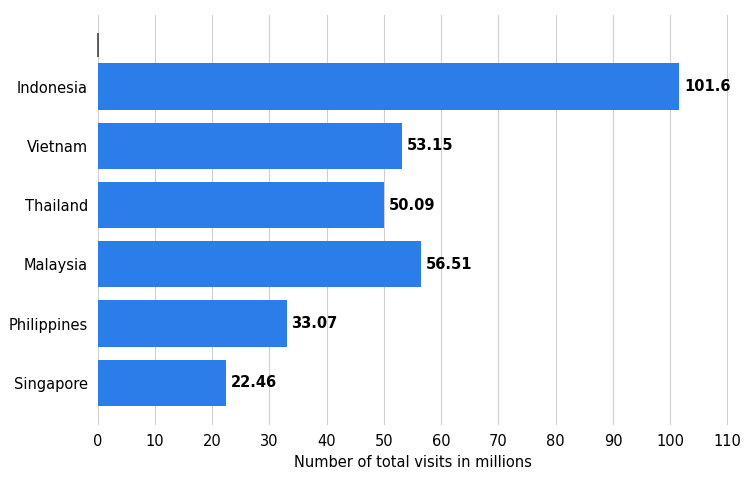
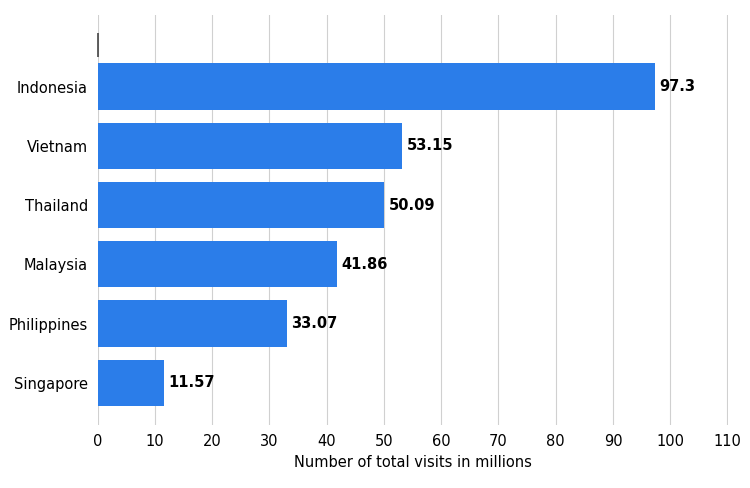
Indonesia: 101.6 -> 97.3
Malaysia: 56.51 -> 41.86
Singapore: 22.46 -> 11.57
